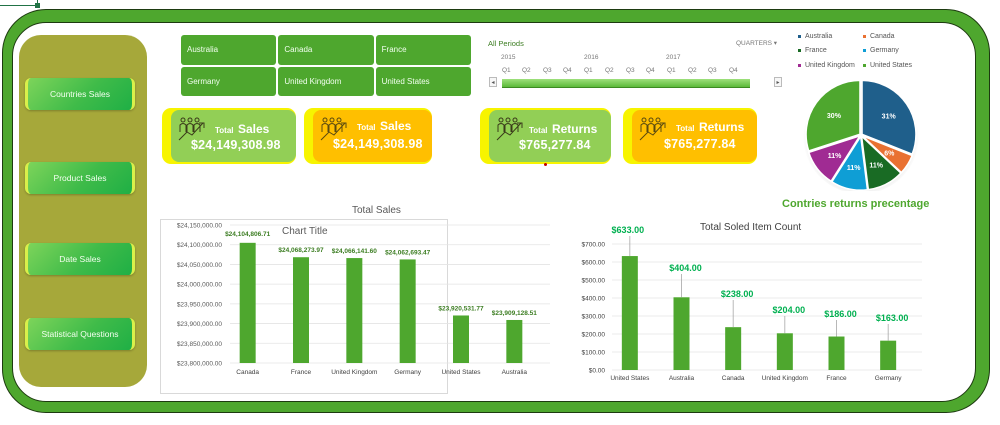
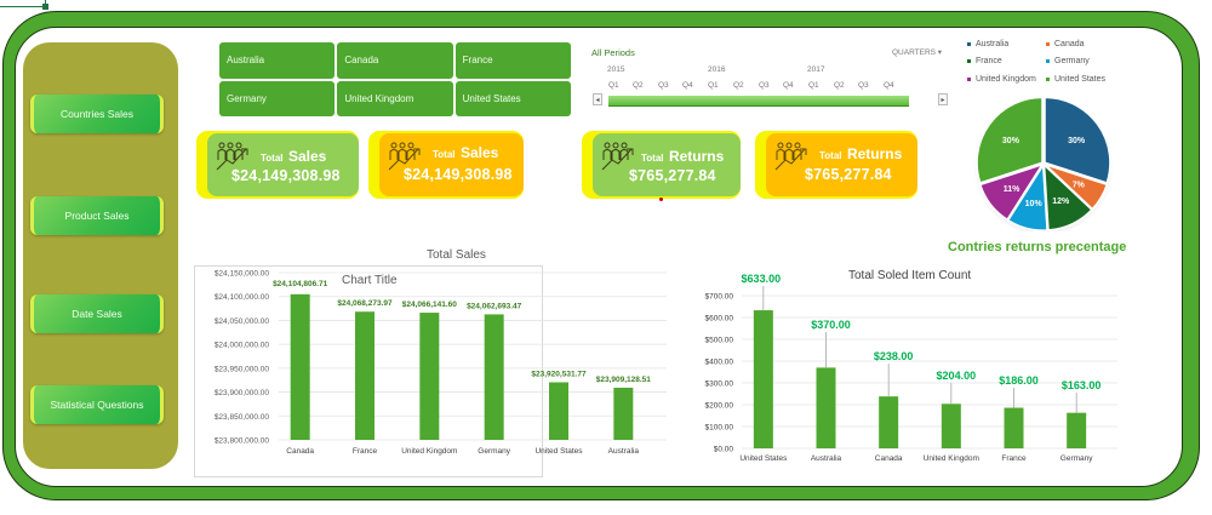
Total Soled Item Count/Australia: $404.00 -> $370.00
Contries returns precentage/Australia: 31% -> 30%
Contries returns precentage/Canada: 6% -> 7%
Contries returns precentage/France: 11% -> 12%
Contries returns precentage/Germany: 11% -> 10%
